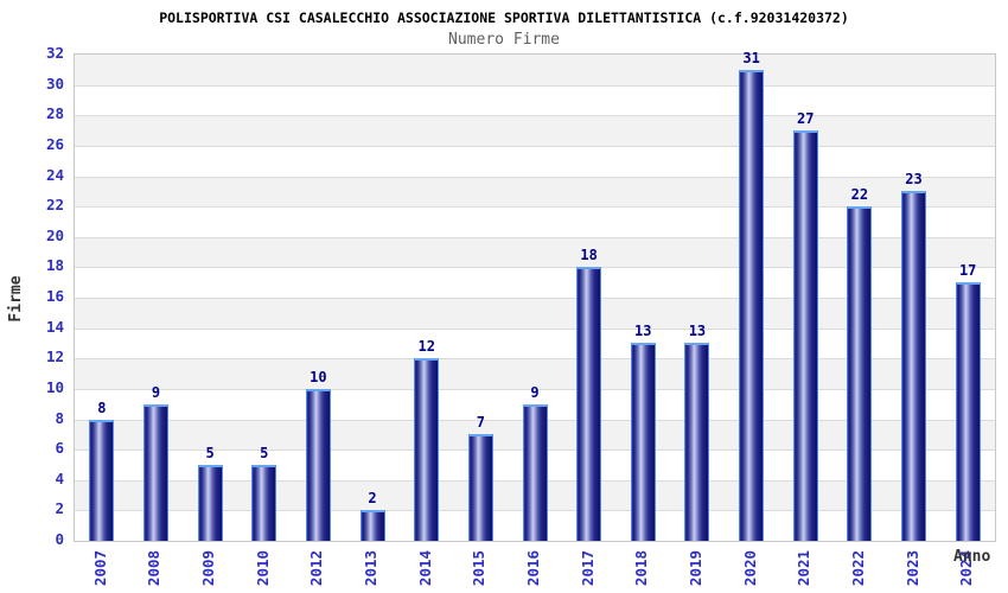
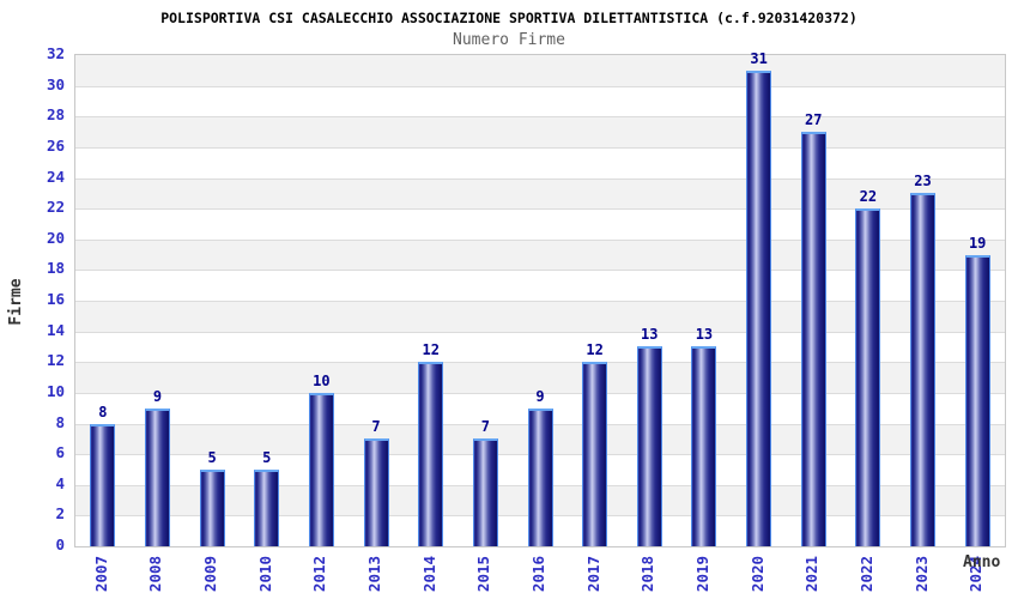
2013: 2 -> 7
2017: 18 -> 12
2024: 17 -> 19
